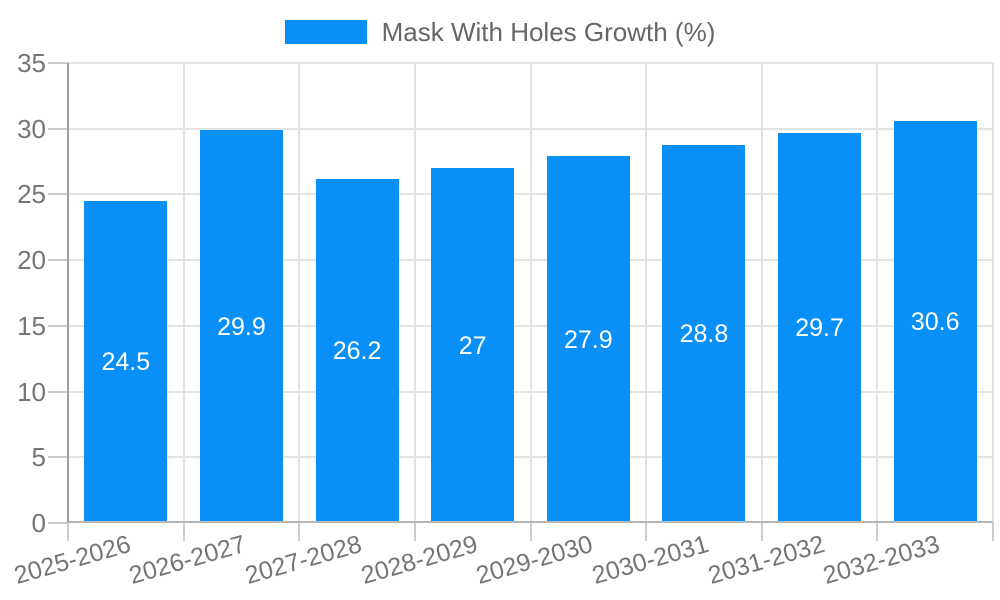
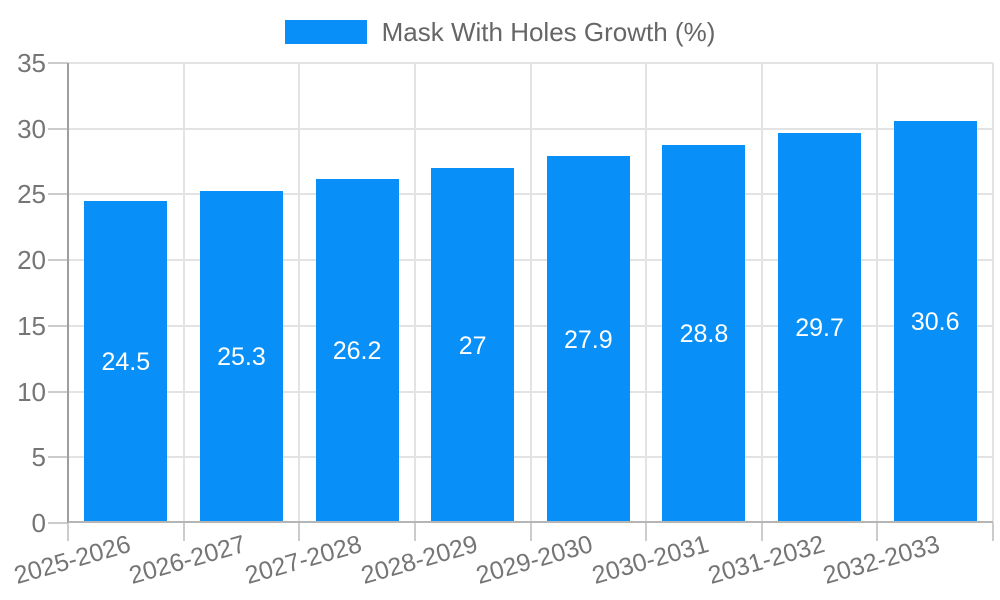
2026-2027: 29.9 -> 25.3
